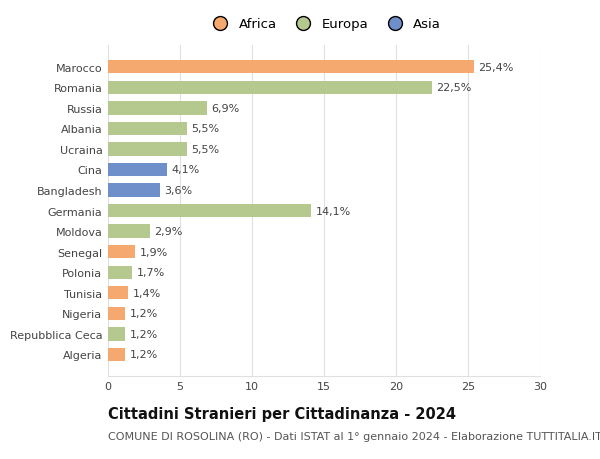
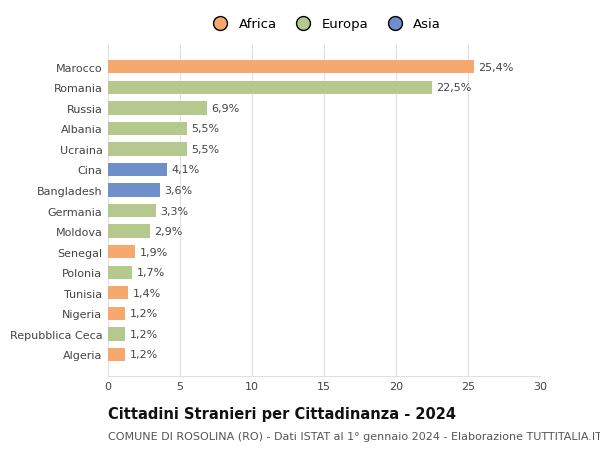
Germania: 14,1% -> 3,3%
